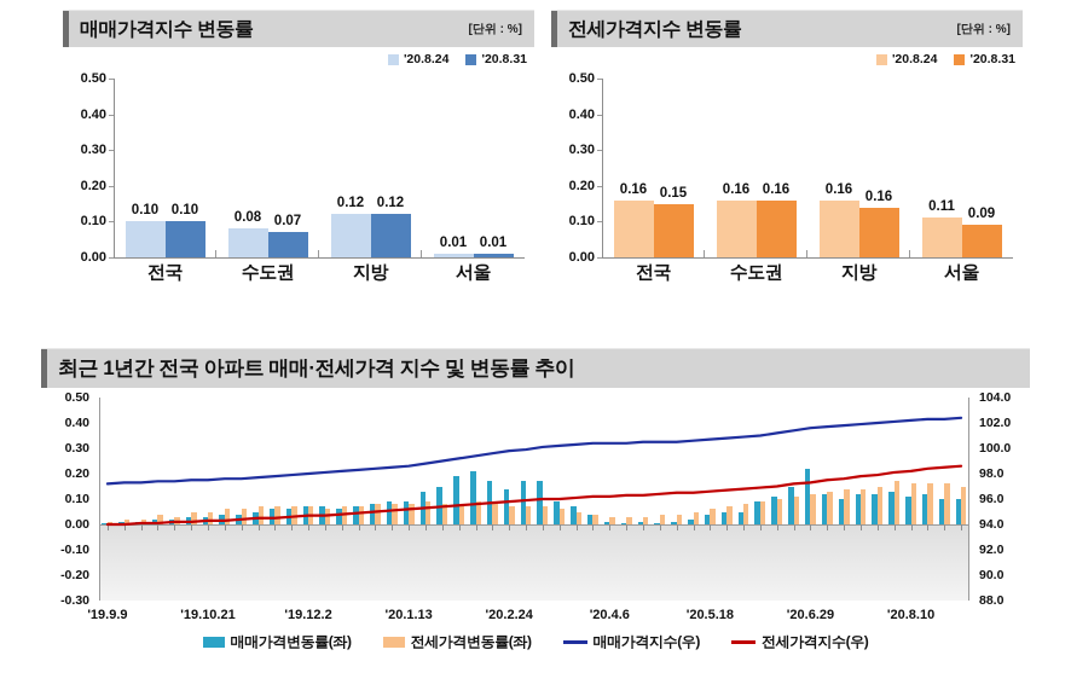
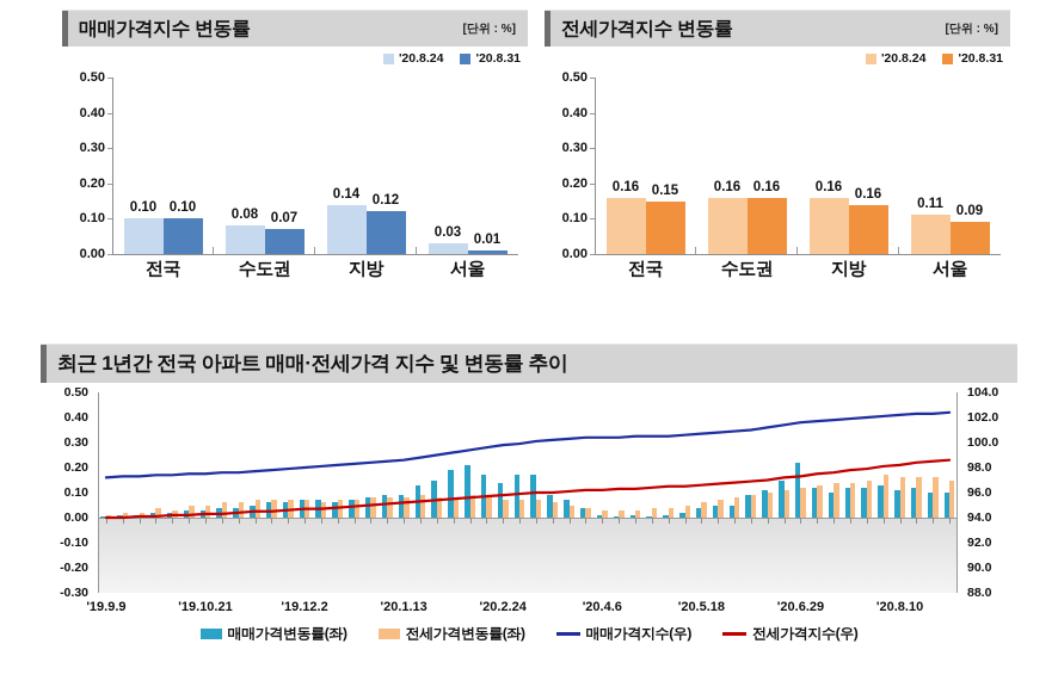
매매가격지수 변동률/'20.8.24/지방: 0.12 -> 0.14
매매가격지수 변동률/'20.8.24/서울: 0.01 -> 0.03
